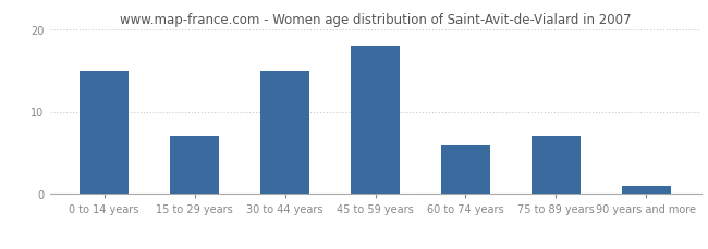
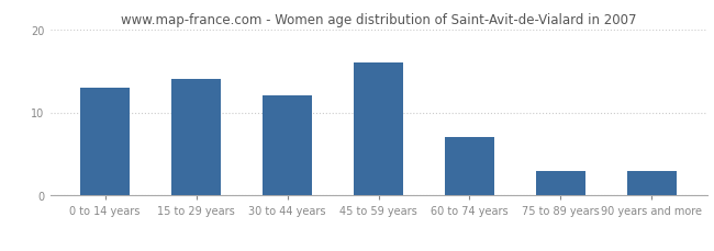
0 to 14 years: 15 -> 13
15 to 29 years: 7 -> 14
30 to 44 years: 15 -> 12
45 to 59 years: 18 -> 16
60 to 74 years: 6 -> 7
75 to 89 years: 7 -> 3
90 years and more: 1 -> 3
